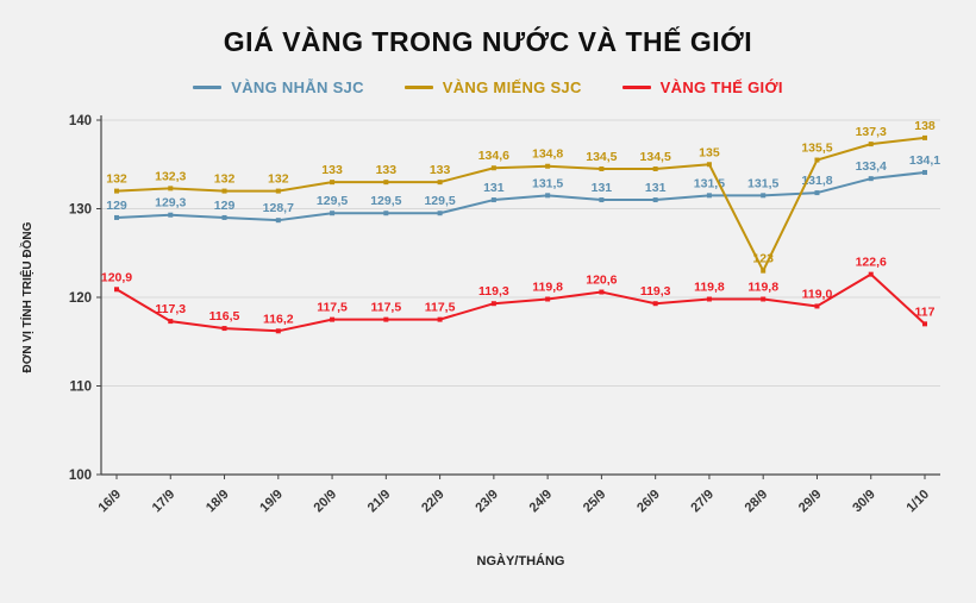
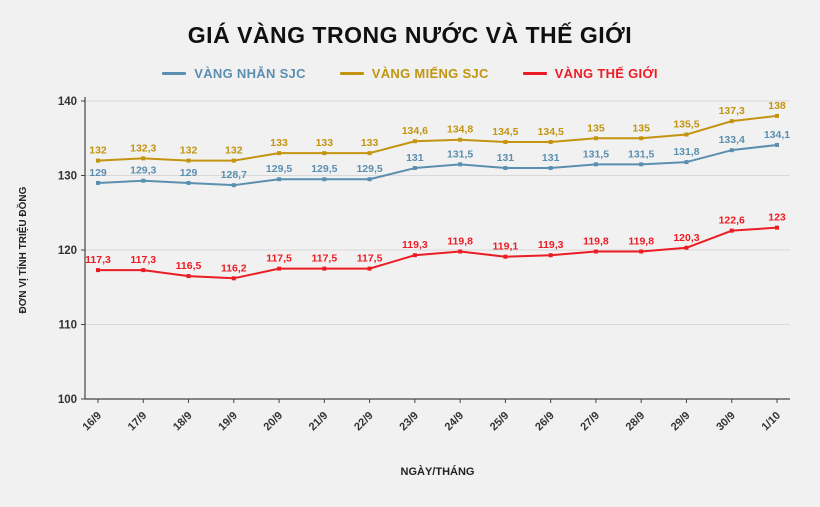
VÀNG THẾ GIỚI/16/9: 120,9 -> 117,3
VÀNG THẾ GIỚI/25/9: 120,6 -> 119,1
VÀNG MIẾNG SJC/28/9: 123 -> 135
VÀNG THẾ GIỚI/29/9: 119,0 -> 120,3
VÀNG THẾ GIỚI/1/10: 117 -> 123
